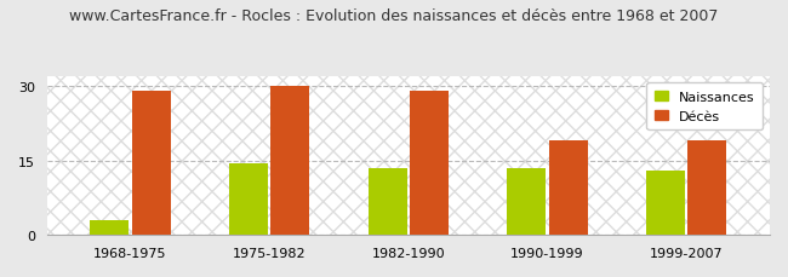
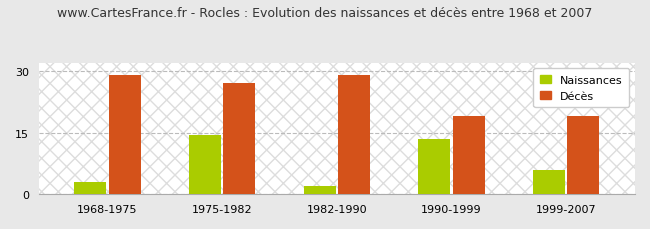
Décès/1975-1982: 30 -> 27
Naissances/1982-1990: 13.5 -> 2.0
Naissances/1999-2007: 13.0 -> 6.0
